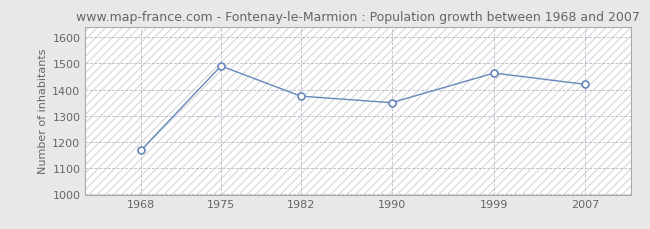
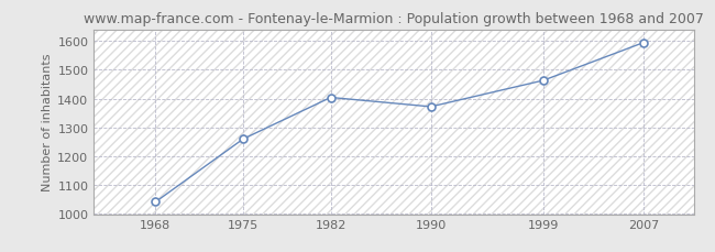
1968: 1170 -> 1042
1975: 1490 -> 1260
1982: 1375 -> 1404
1990: 1350 -> 1372
2007: 1420 -> 1594
